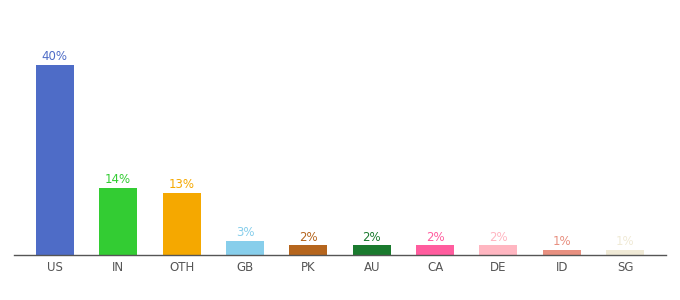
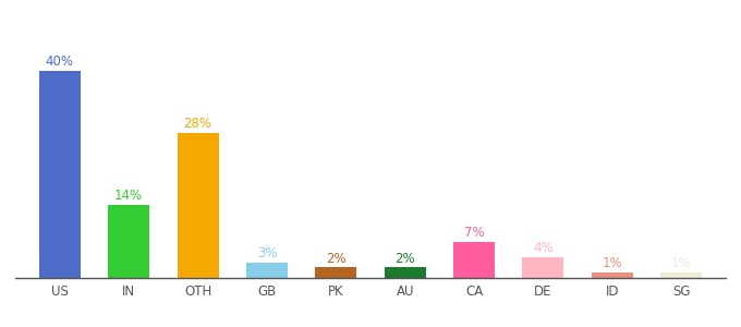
OTH: 13% -> 28%
CA: 2% -> 7%
DE: 2% -> 4%
